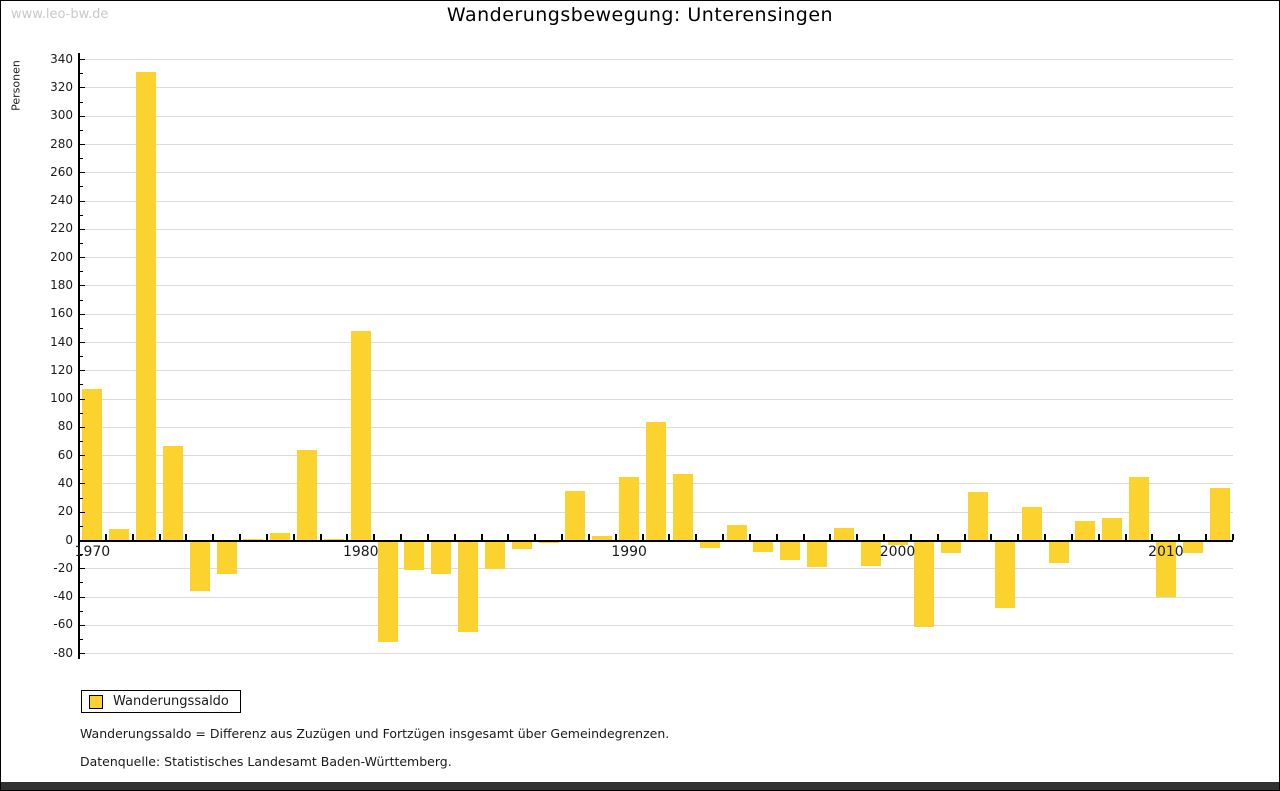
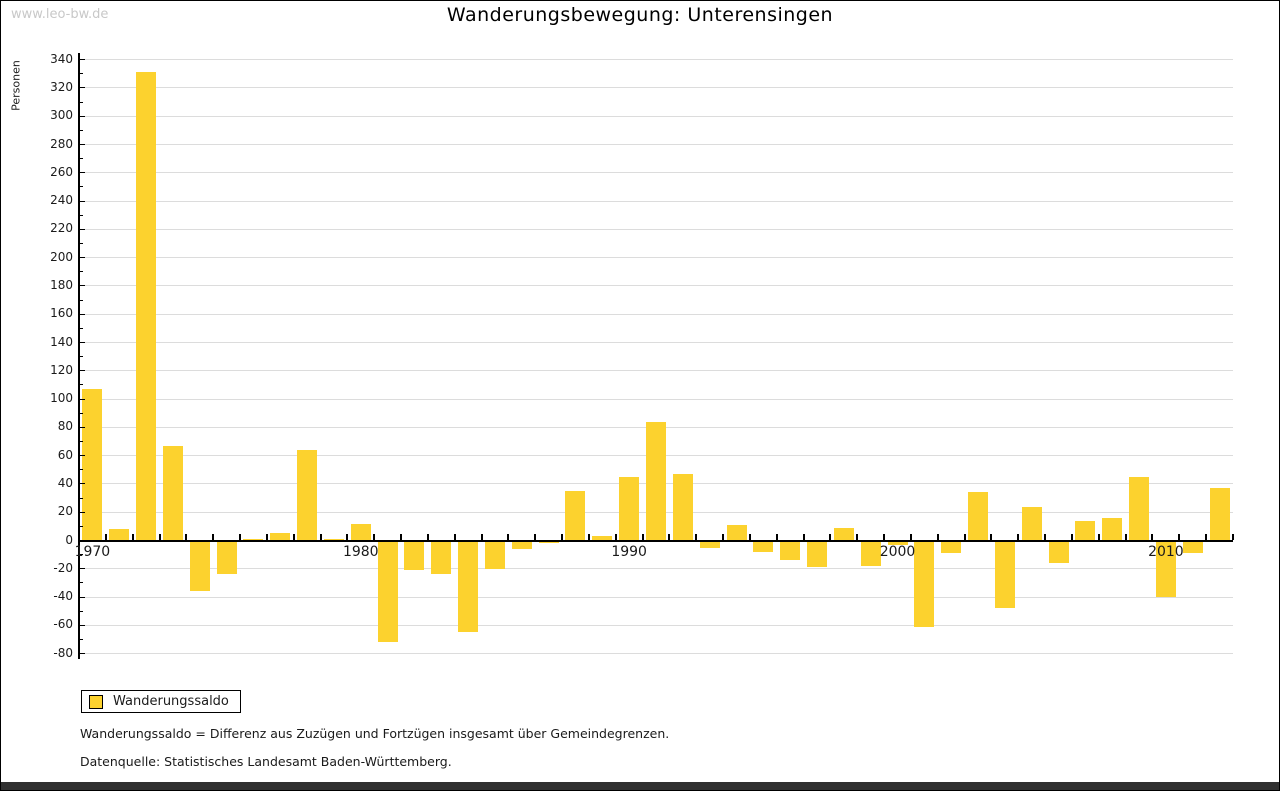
1980: 148 -> 12
